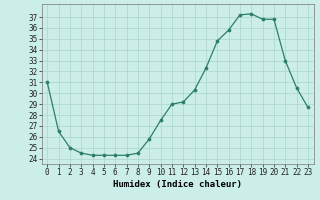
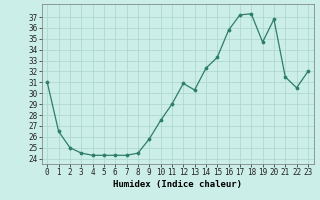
12: 29.2 -> 30.9
15: 34.8 -> 33.3
19: 36.8 -> 34.7
21: 33.0 -> 31.5
23: 28.7 -> 32.0
